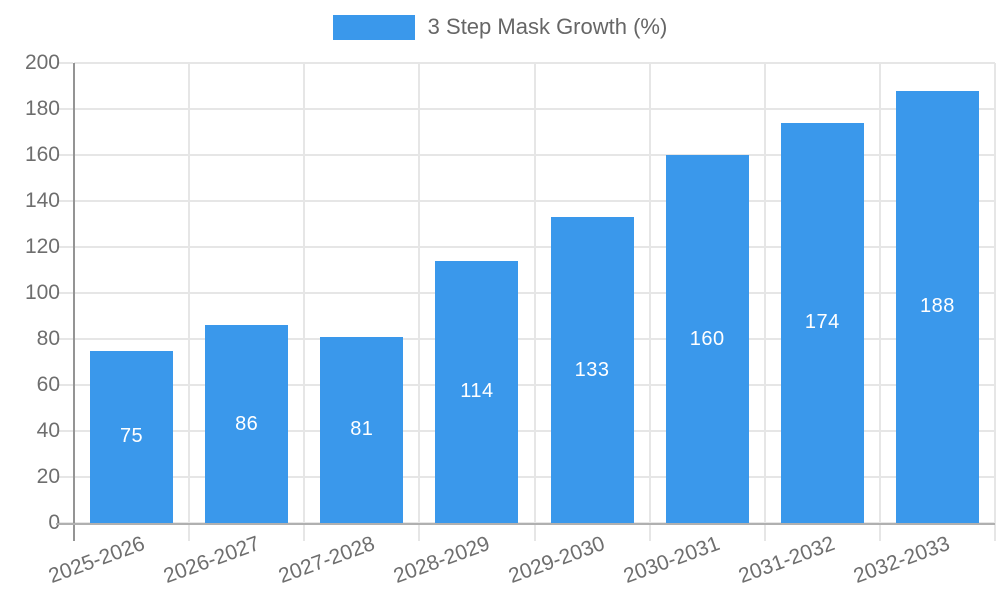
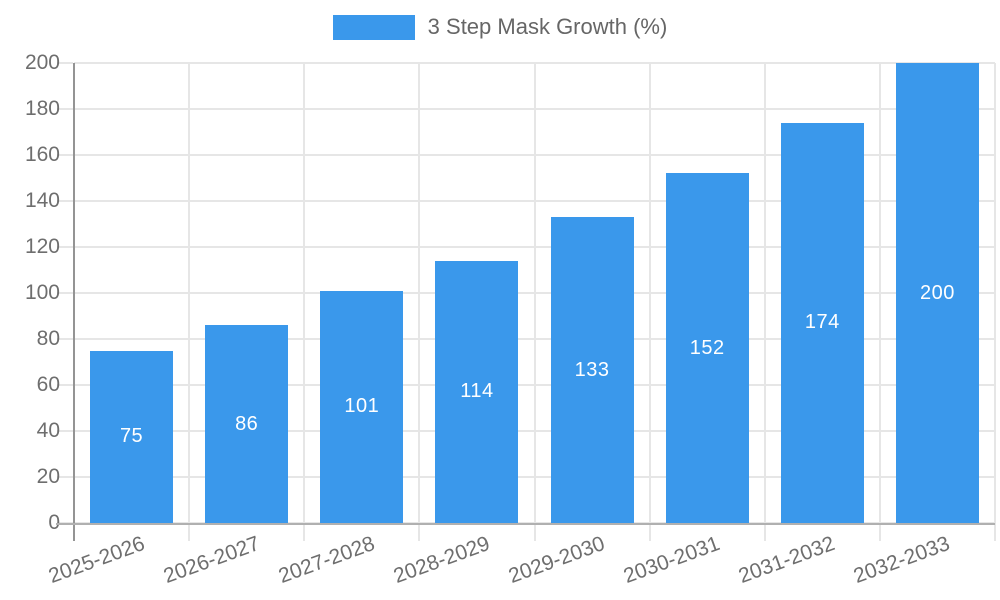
2027-2028: 81 -> 101
2030-2031: 160 -> 152
2032-2033: 188 -> 200
